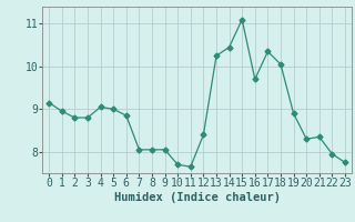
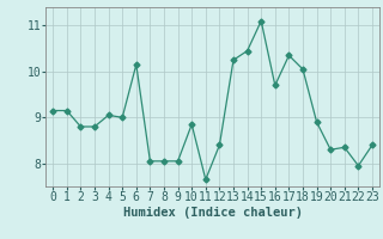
1: 8.95 -> 9.15
6: 8.85 -> 10.15
10: 7.70 -> 8.85
23: 7.75 -> 8.40
